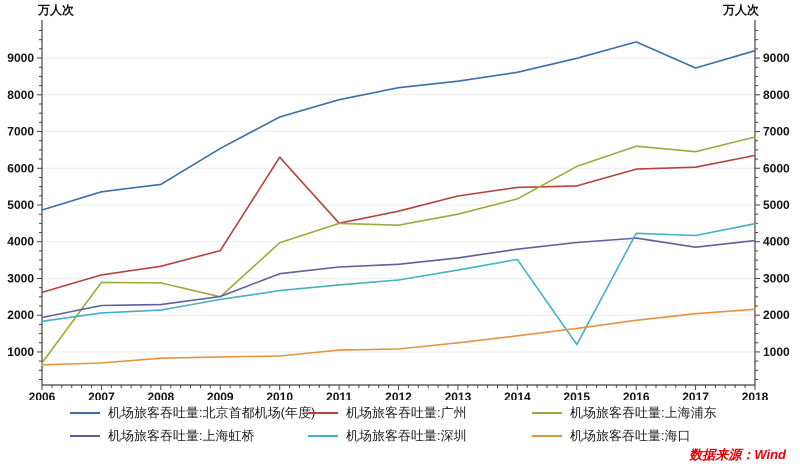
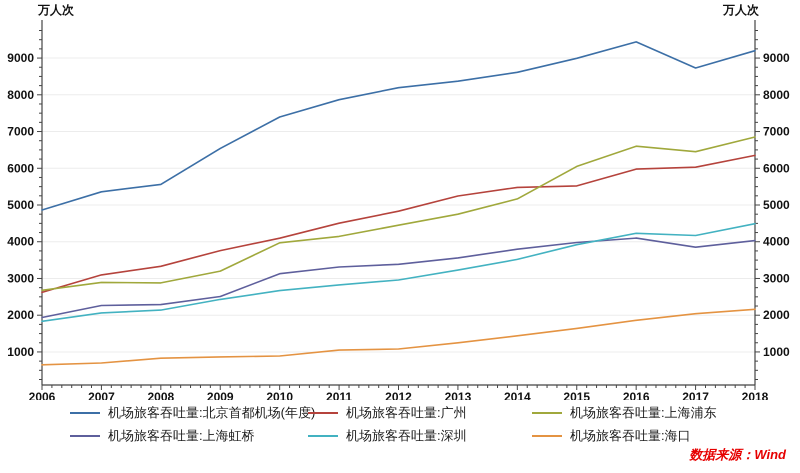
机场旅客吞吐量:上海浦东/2006: 700 -> 2700
机场旅客吞吐量:上海浦东/2009: 2500 -> 3200
机场旅客吞吐量:广州/2010: 6300 -> 4100
机场旅客吞吐量:上海浦东/2011: 4500 -> 4100
机场旅客吞吐量:深圳/2015: 1200 -> 3900
